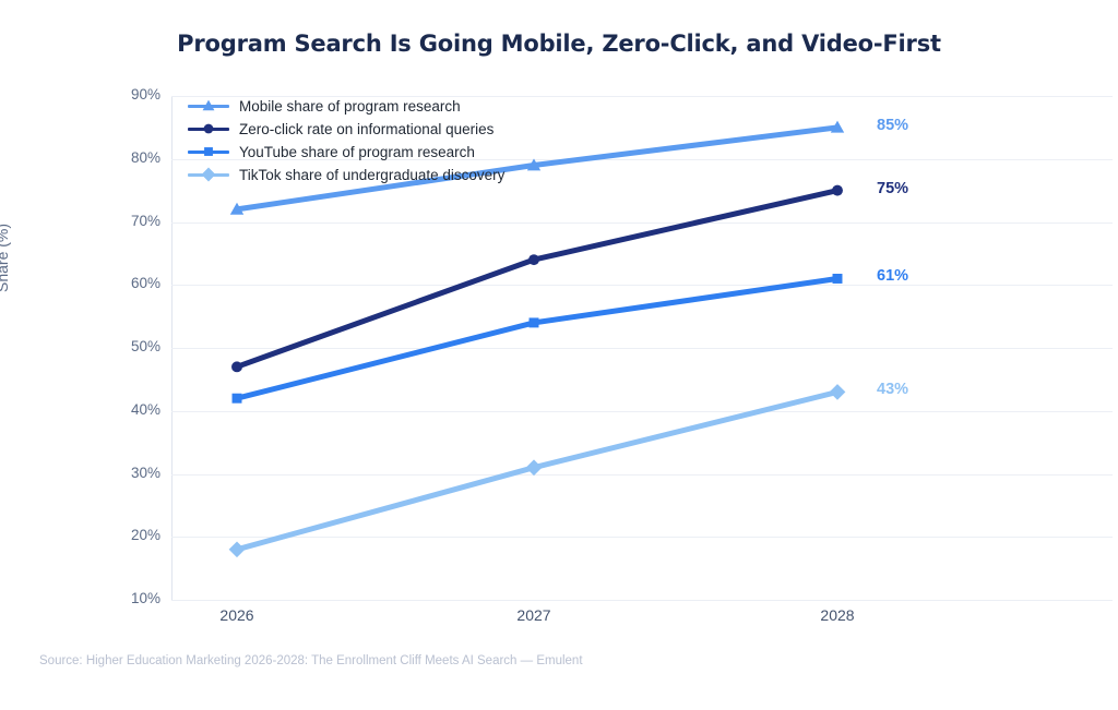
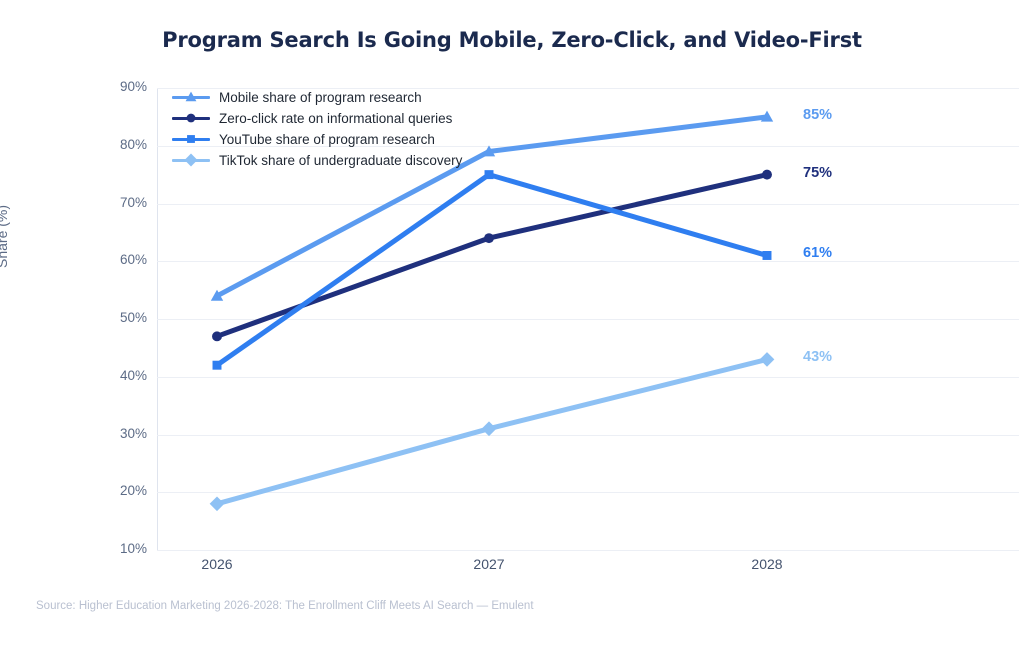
Mobile share of program research/2026: 72% -> 54%
YouTube share of program research/2027: 54% -> 75%
